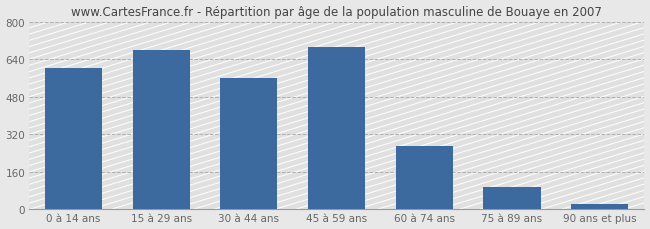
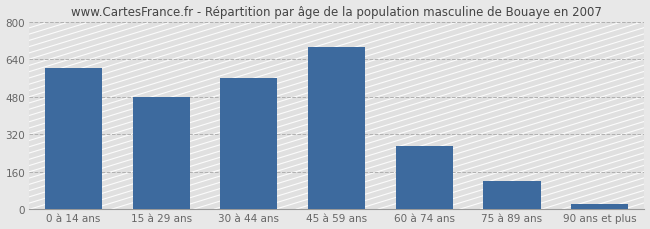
15 à 29 ans: 680 -> 480
75 à 89 ans: 95 -> 120
